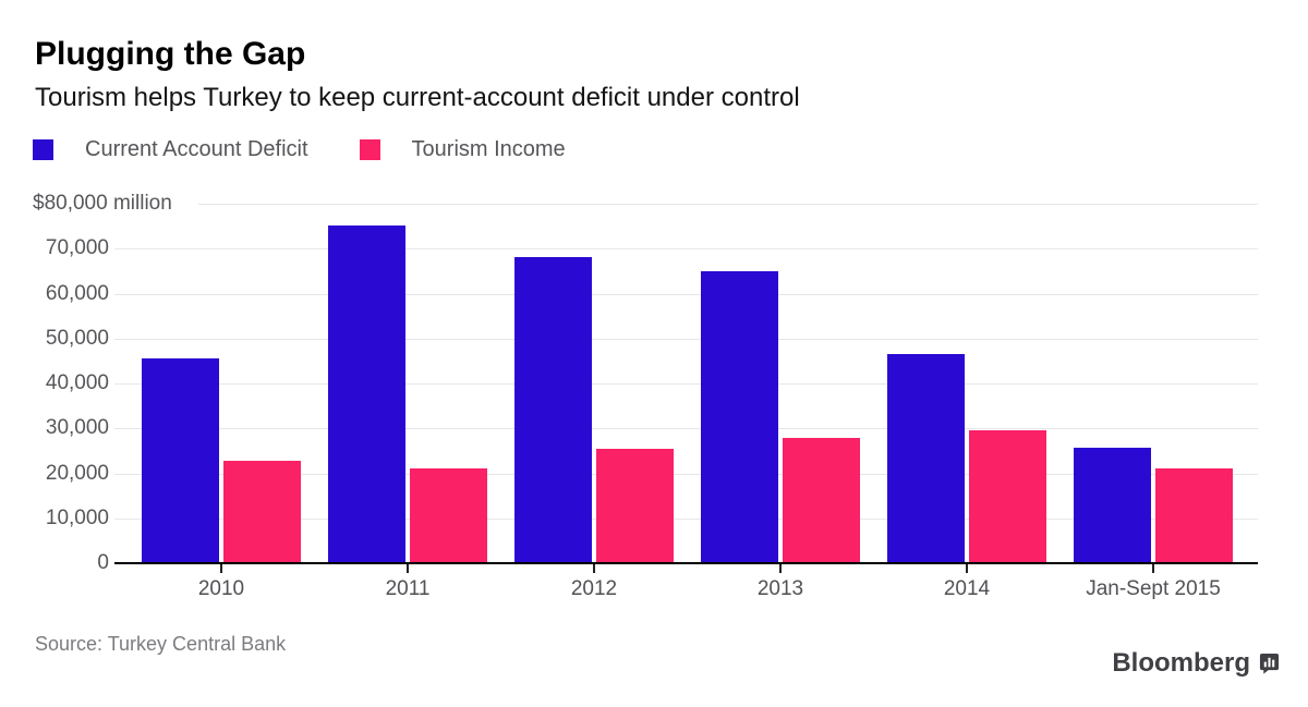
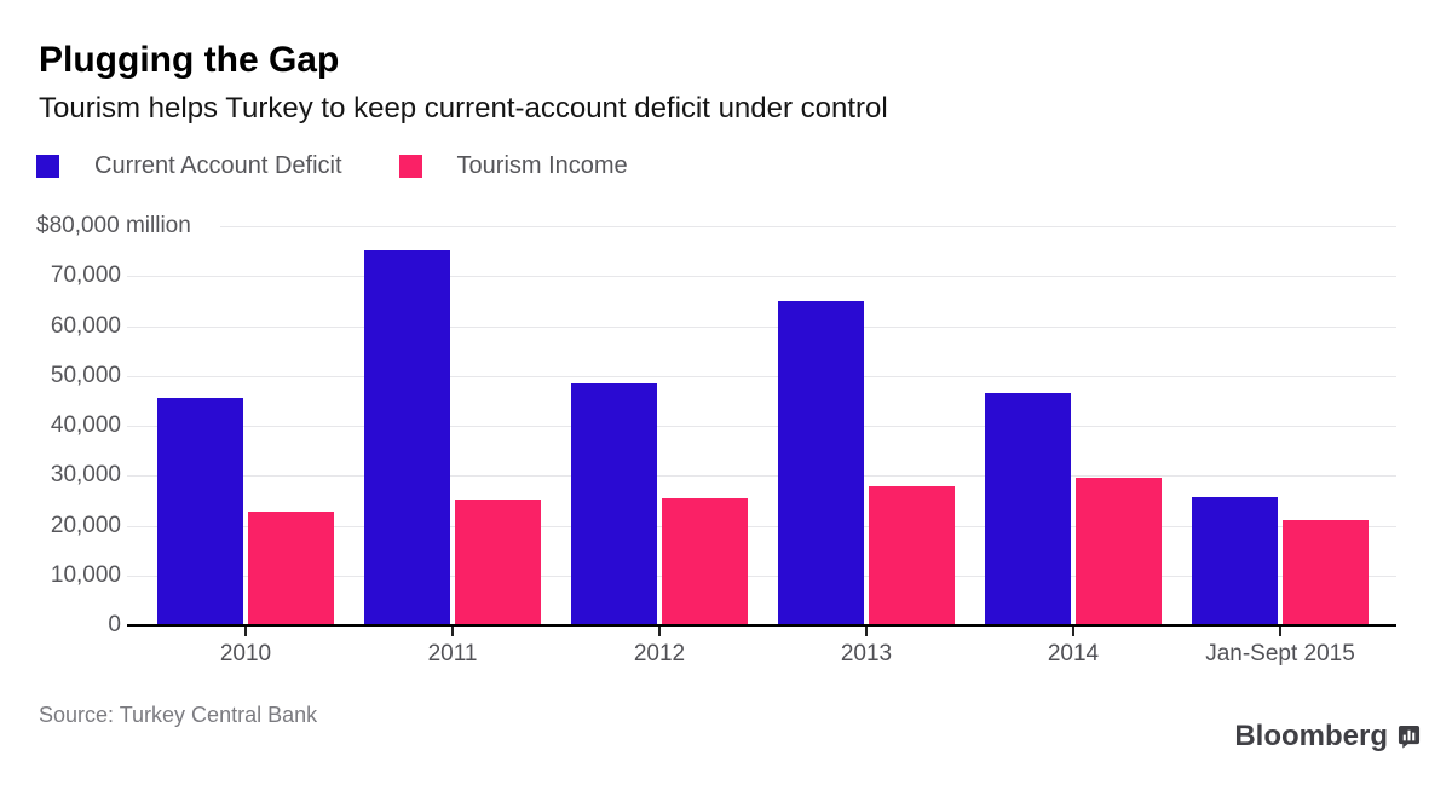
Tourism Income/2011: 21000 -> 25000
Current Account Deficit/2012: 68000 -> 48000
